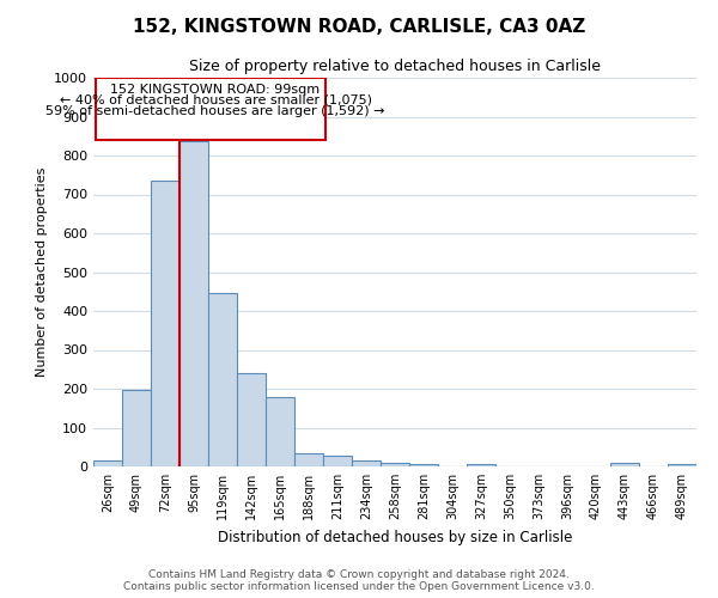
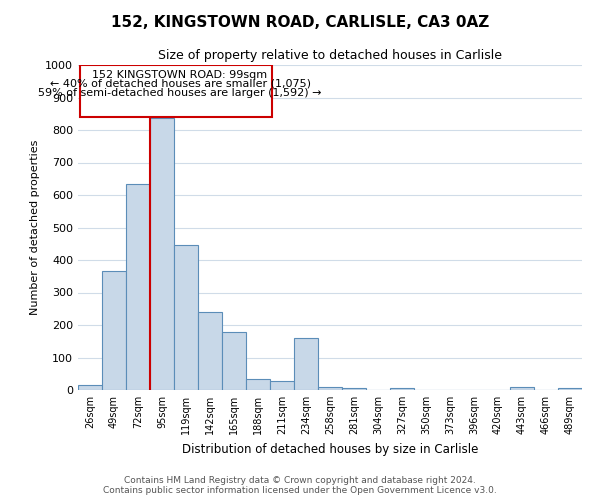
49sqm: 197 -> 365
72sqm: 735 -> 635
234sqm: 15 -> 160
